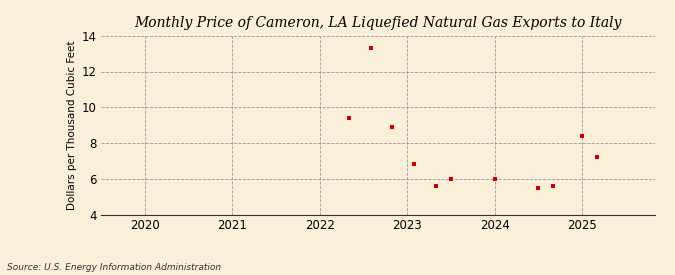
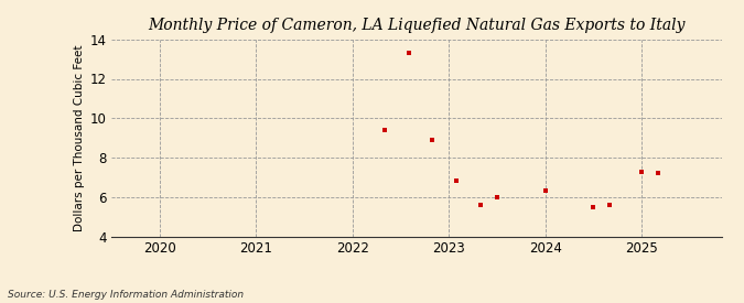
2024: 6.0 -> 6.3
2025: 8.4 -> 7.3
